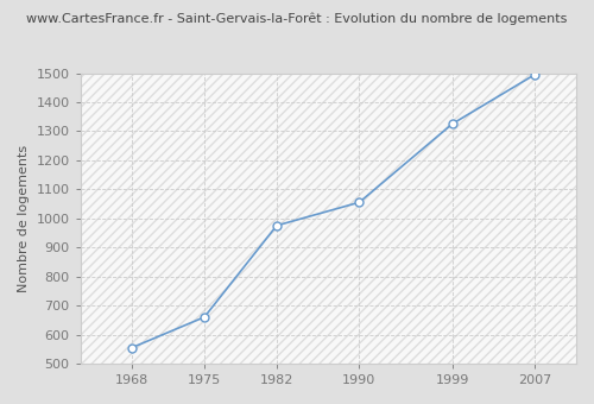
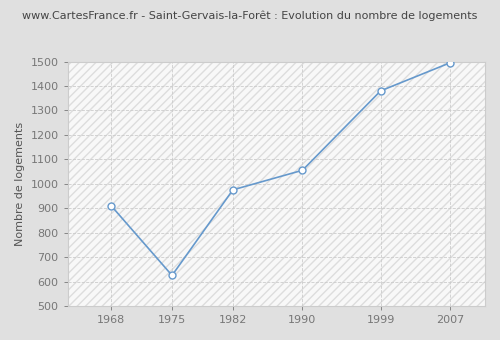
1968: 555 -> 910
1975: 660 -> 625
1999: 1325 -> 1380
